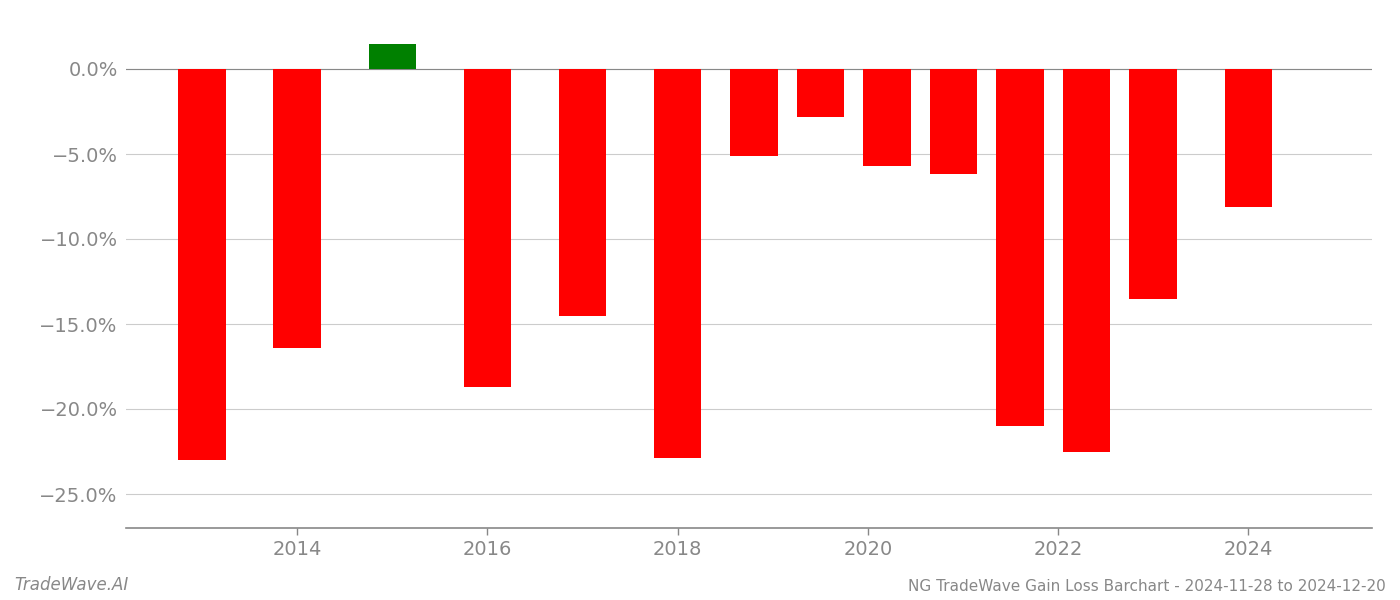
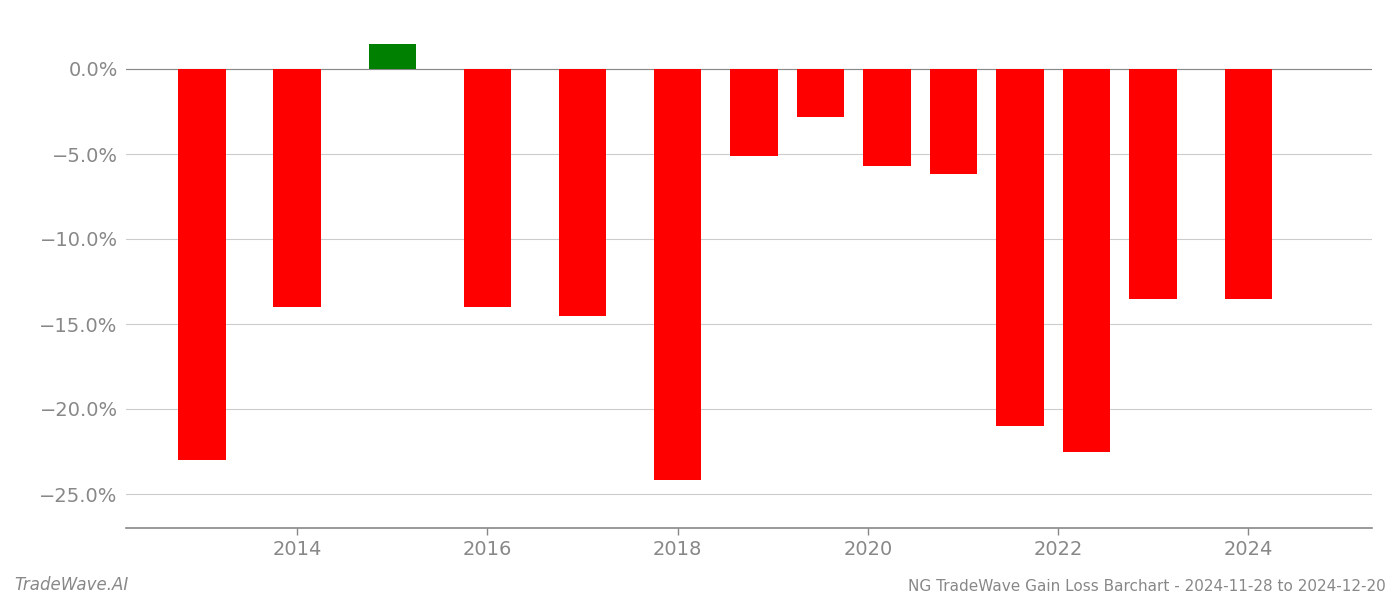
2014: -16.4% -> -14.0%
2016: -18.7% -> -14.0%
2018: -22.9% -> -24.2%
2024: -8.1% -> -13.5%
